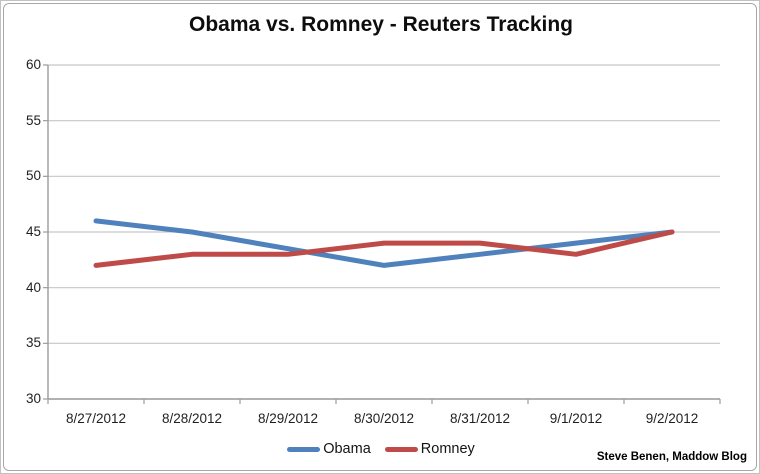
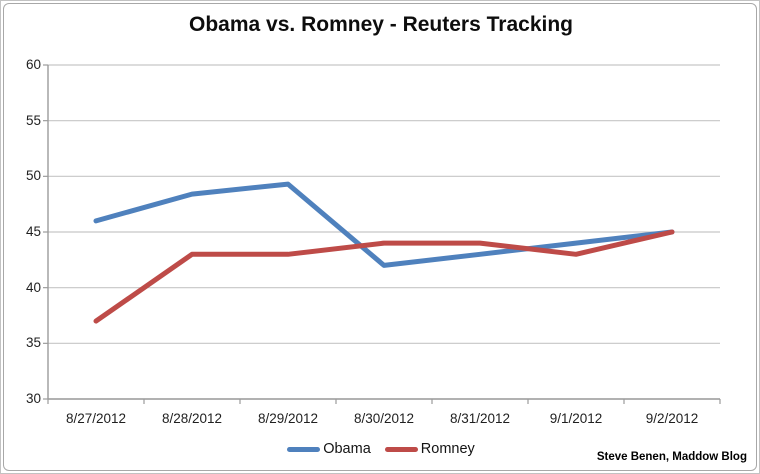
Romney/8/27/2012: 42 -> 37
Obama/8/28/2012: 45.0 -> 48.4
Obama/8/29/2012: 43.5 -> 49.3
